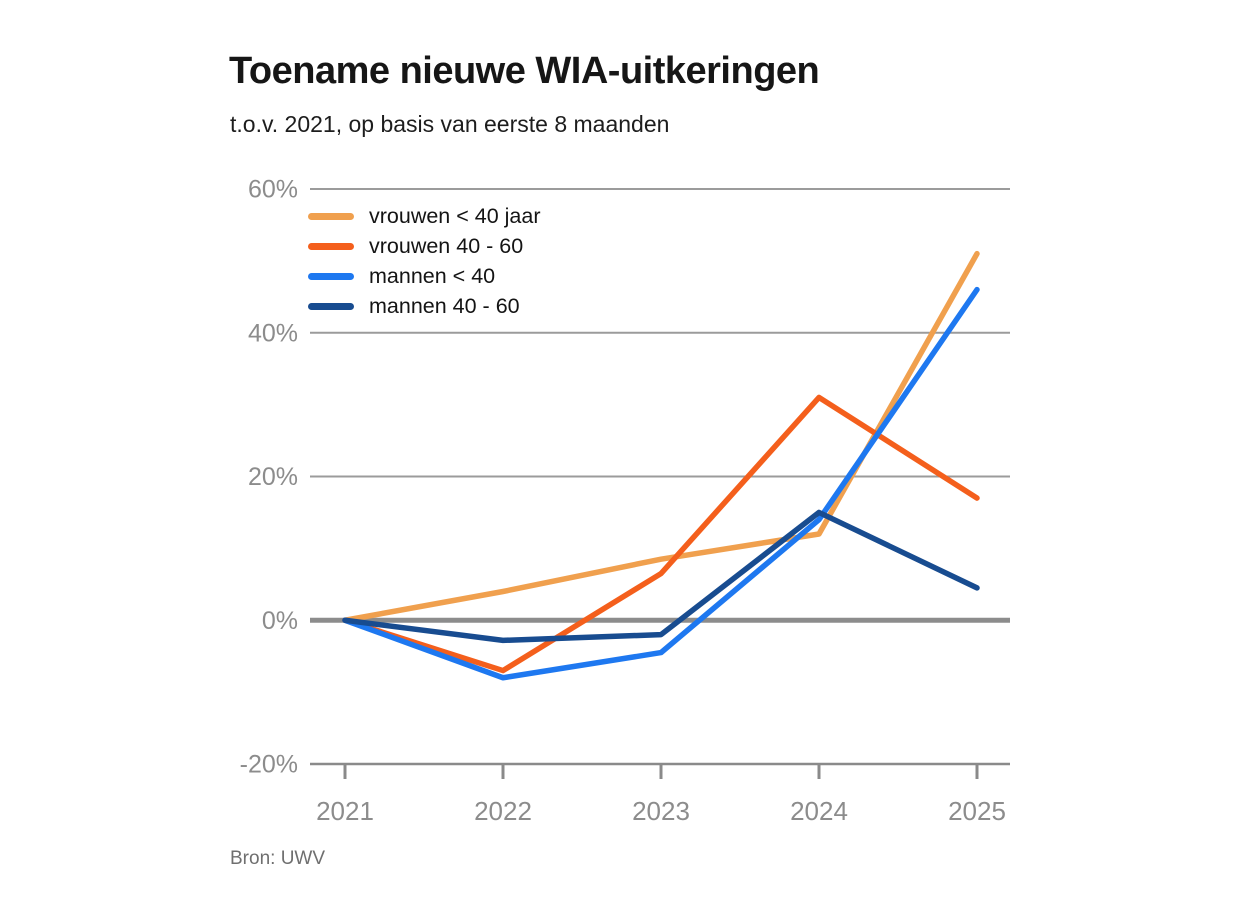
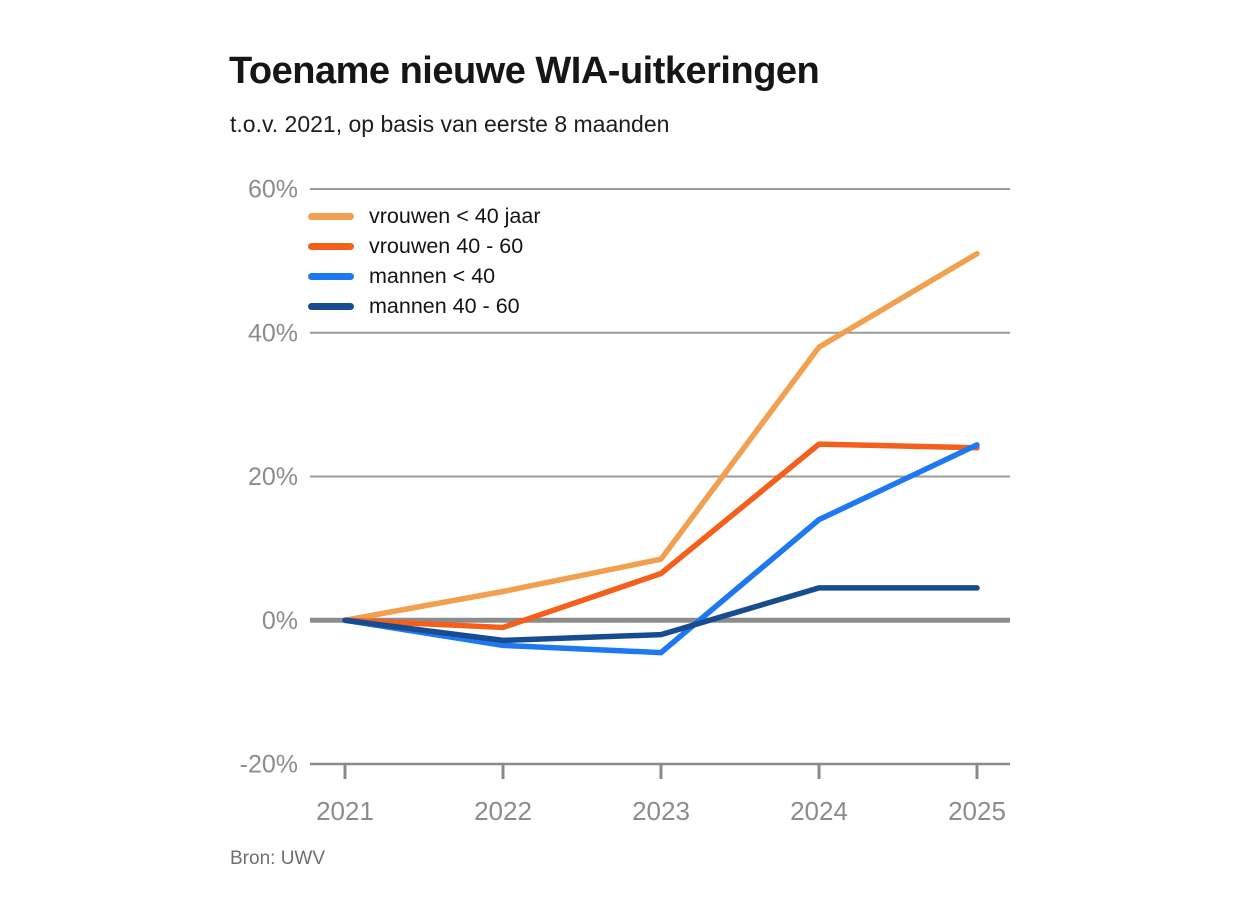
vrouwen 40 - 60/2022: -7% -> -1%
mannen < 40/2022: -8% -> -4%
vrouwen < 40 jaar/2024: 12% -> 38%
vrouwen 40 - 60/2024: 31% -> 24%
mannen 40 - 60/2024: 15% -> 4%
vrouwen 40 - 60/2025: 17% -> 24%
mannen < 40/2025: 46% -> 24%
